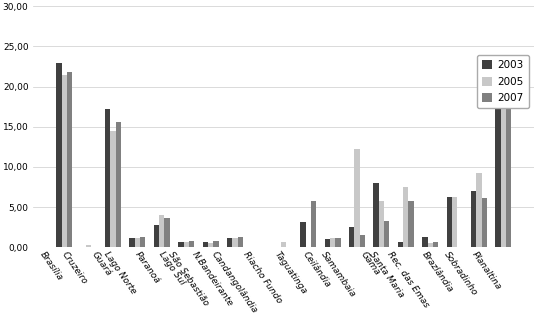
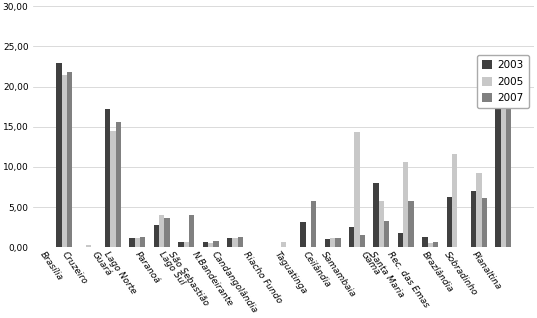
2007/Lago Sul: 0,8 -> 4,0
2005/Samambaia: 12,2 -> 14,4
2003/Santa Maria: 0,7 -> 1,8
2005/Santa Maria: 7,5 -> 10,6
2005/Brazlândia: 6,3 -> 11,6
